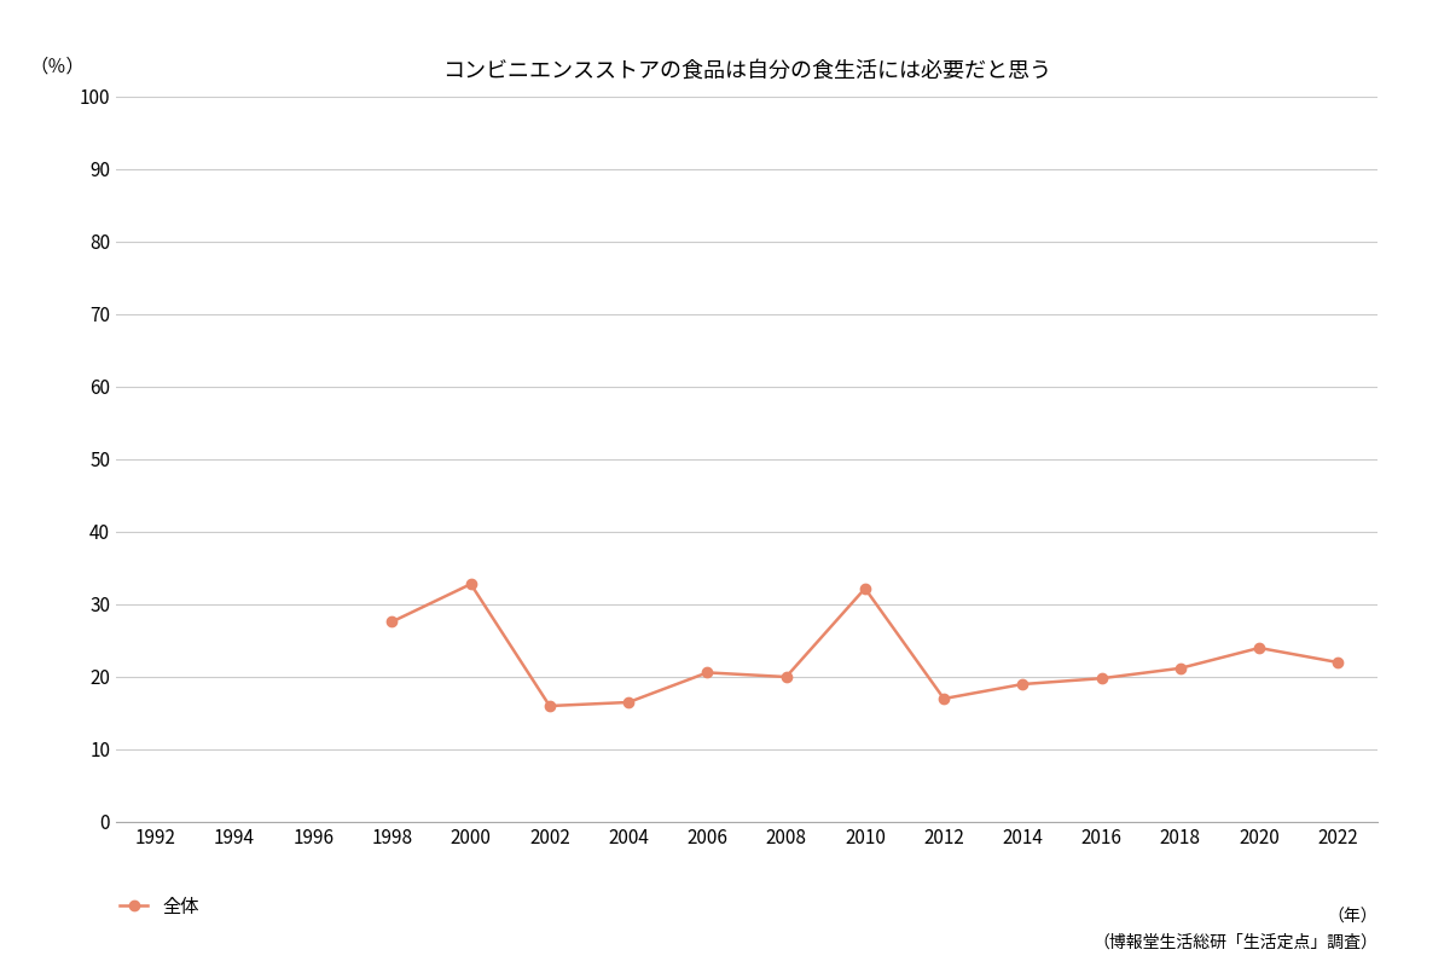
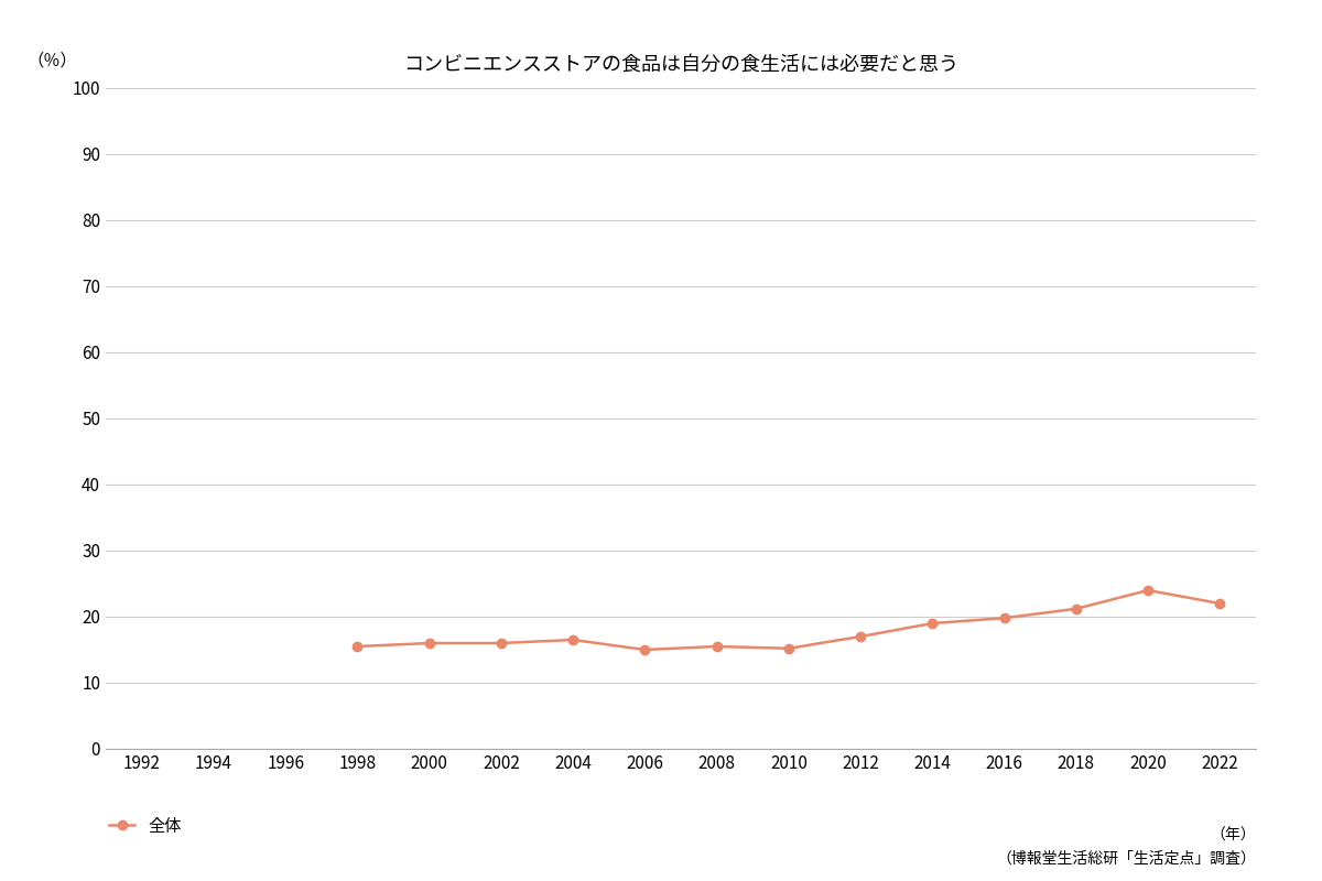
1998: 27.6 -> 15.5
2000: 32.8 -> 16.0
2006: 20.6 -> 15.0
2008: 20.0 -> 15.5
2010: 32.2 -> 15.2
